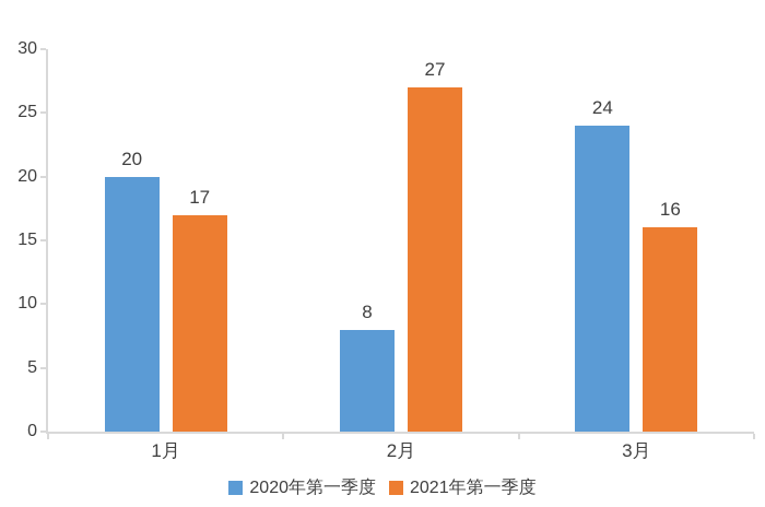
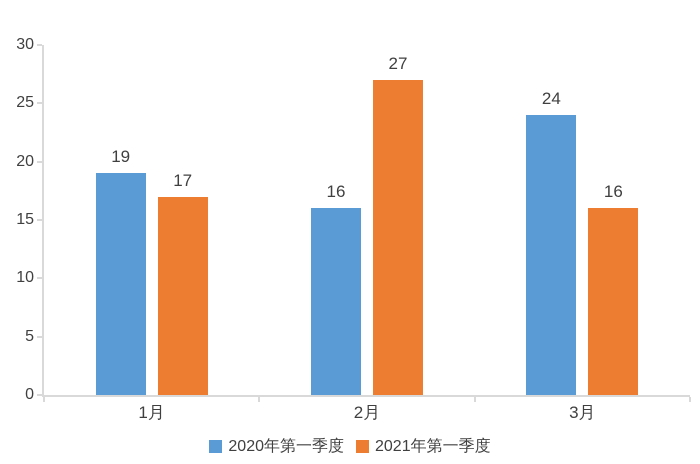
2020年第一季度/1月: 20 -> 19
2020年第一季度/2月: 8 -> 16
